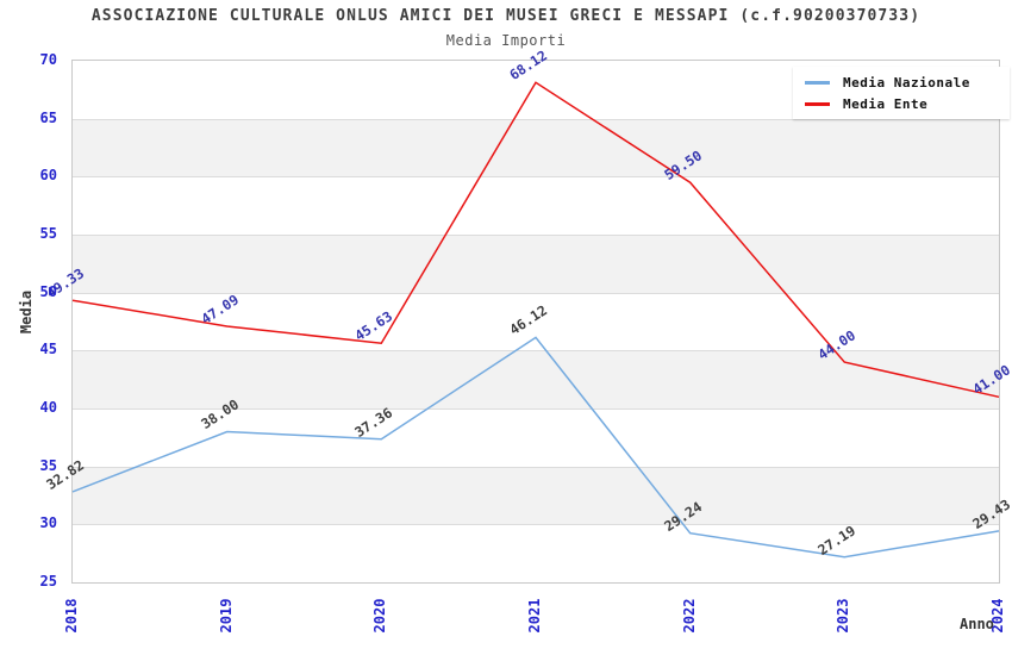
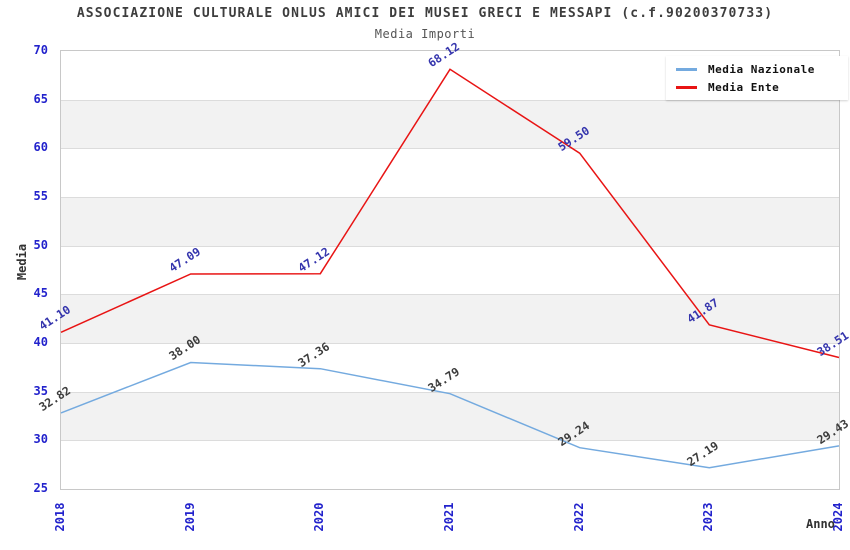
Media Ente/2018: 49.33 -> 41.10
Media Ente/2020: 45.63 -> 47.12
Media Nazionale/2021: 46.12 -> 34.79
Media Ente/2023: 44.00 -> 41.87
Media Ente/2024: 41.00 -> 38.51
